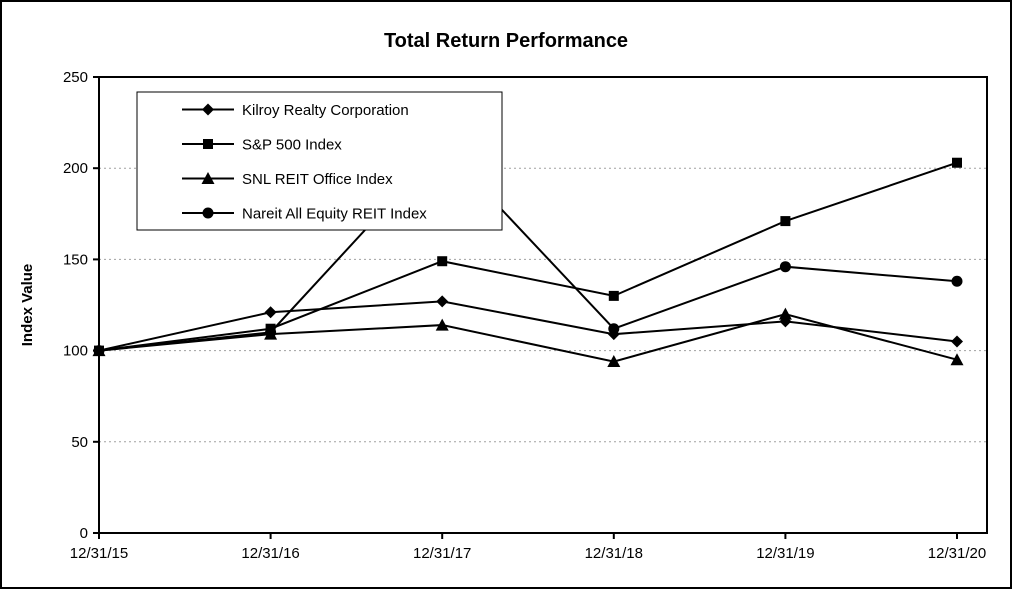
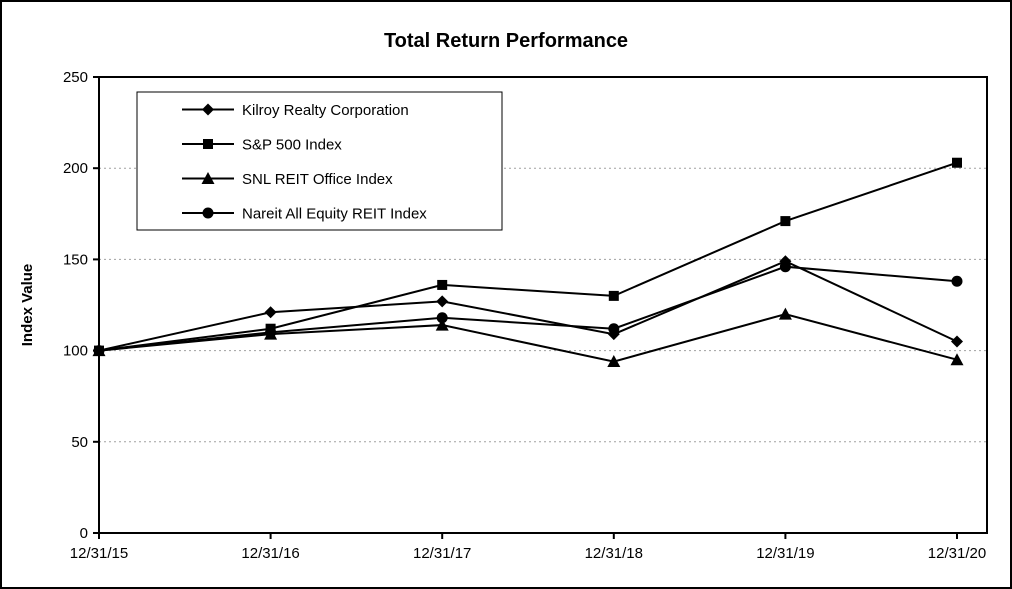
S&P 500 Index/12/31/17: 149 -> 136
Nareit All Equity REIT Index/12/31/17: 212 -> 118
Kilroy Realty Corporation/12/31/19: 116 -> 149
